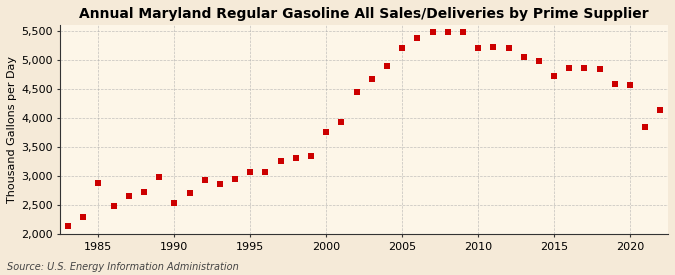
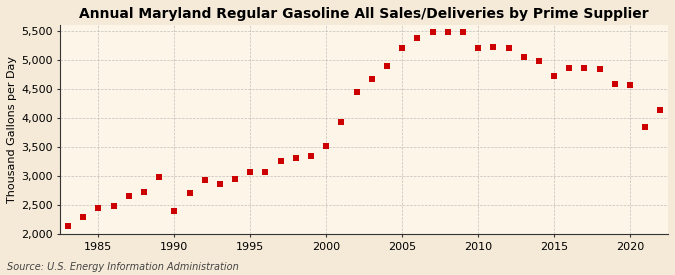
1985: 2,880 -> 2,450
1990: 2,540 -> 2,400
2000: 3,760 -> 3,510
